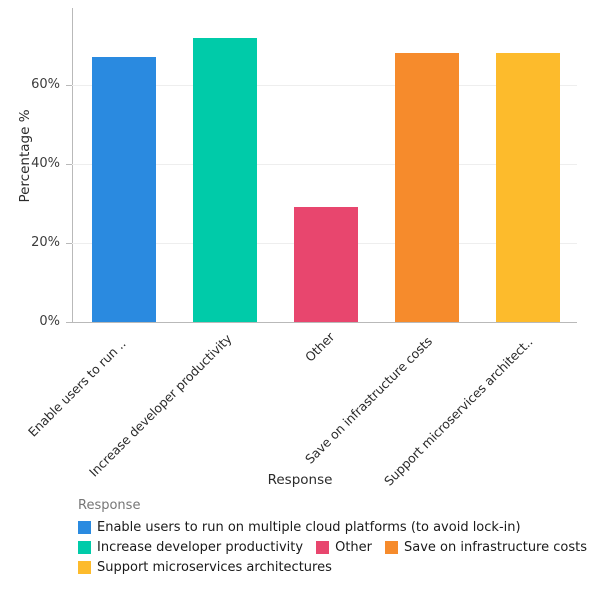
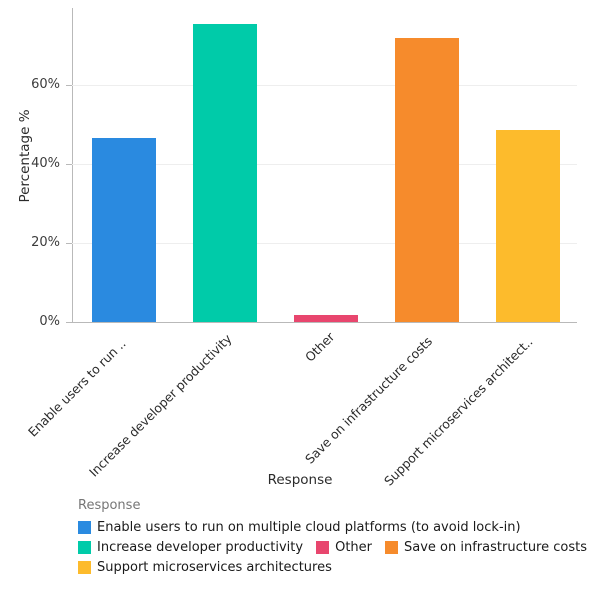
Enable users to run ..: 67% -> 46%
Increase developer productivity: 72% -> 75%
Other: 29% -> 2%
Save on infrastructure costs: 68% -> 72%
Support microservices architect..: 68% -> 48%
